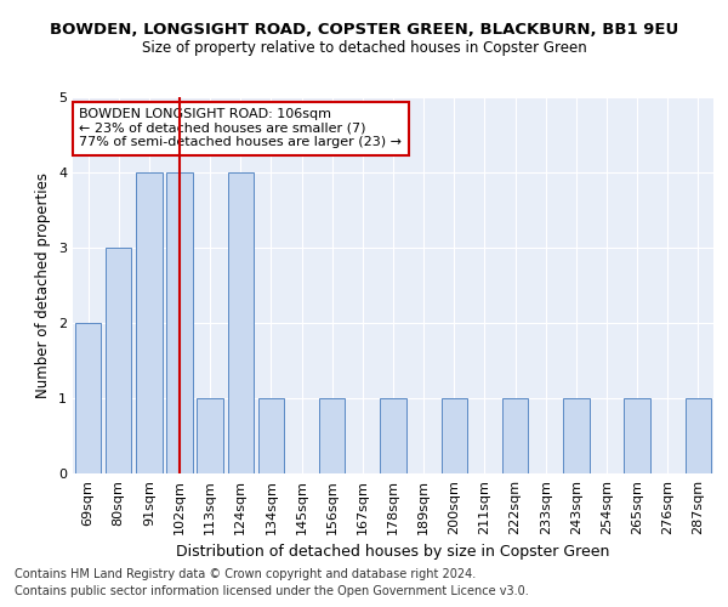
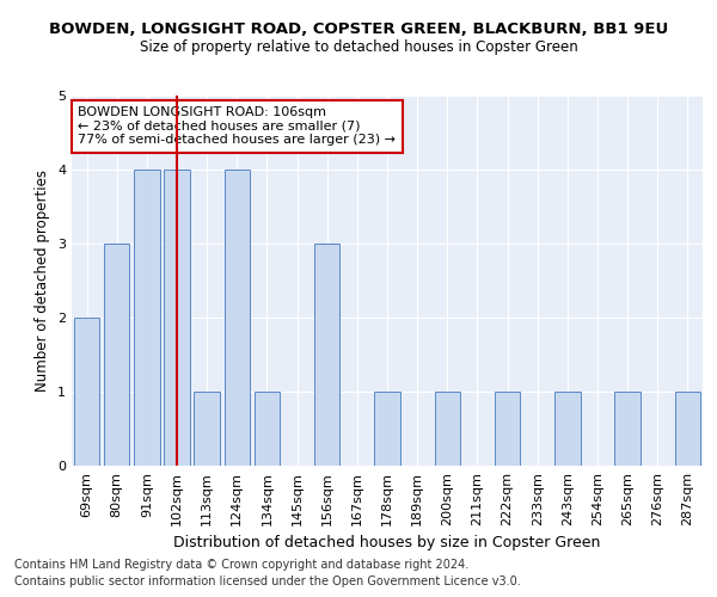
156sqm: 1 -> 3
